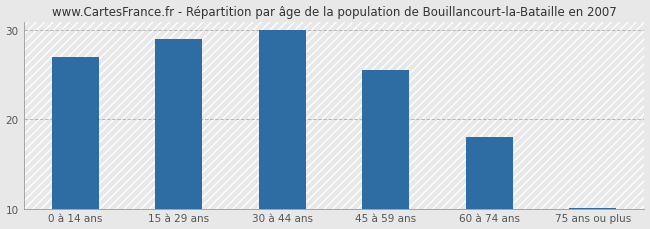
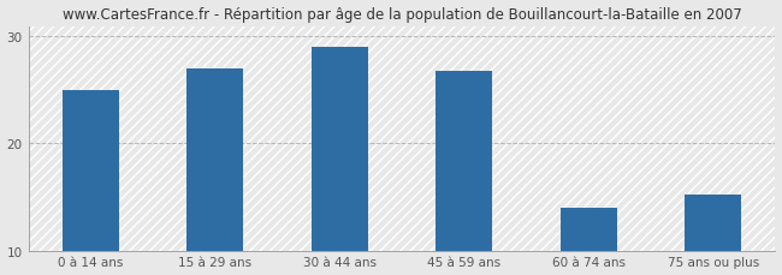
0 à 14 ans: 27.0 -> 25.0
15 à 29 ans: 29.0 -> 27.0
30 à 44 ans: 30.0 -> 29.0
45 à 59 ans: 25.5 -> 26.8
60 à 74 ans: 18.0 -> 14.0
75 ans ou plus: 10.1 -> 15.2
